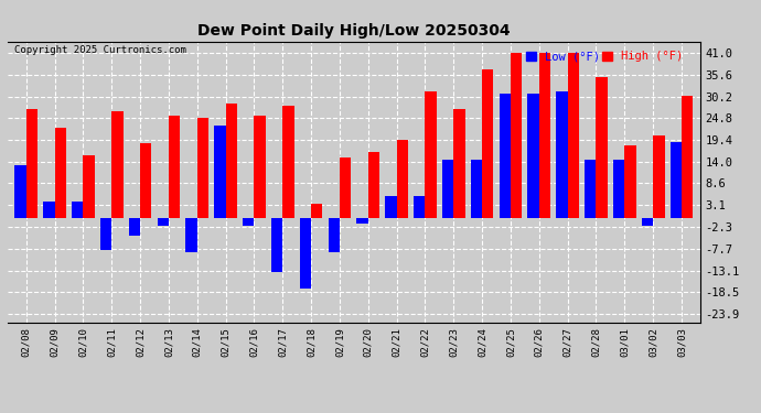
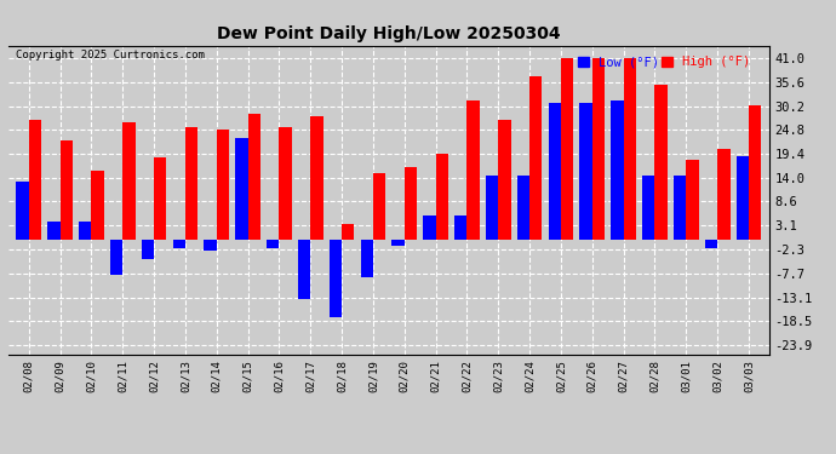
Low (°F)/02/14: -8.5 -> -2.5
